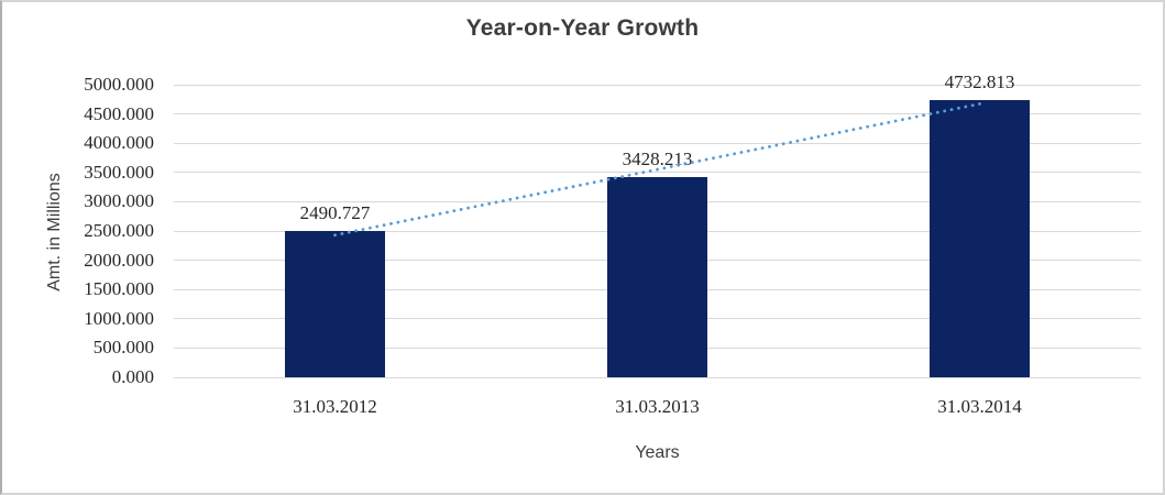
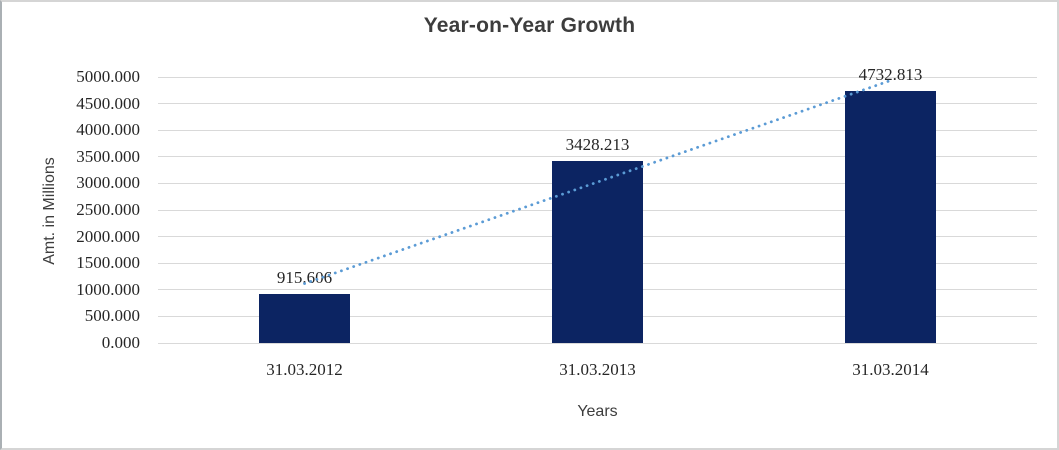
31.03.2012: 2490.727 -> 915.606
